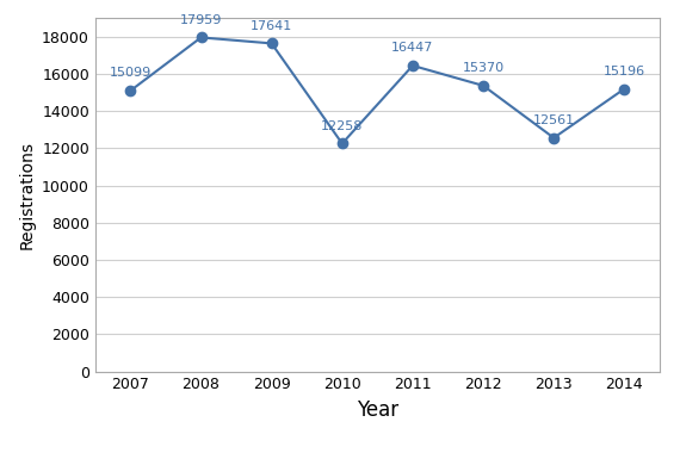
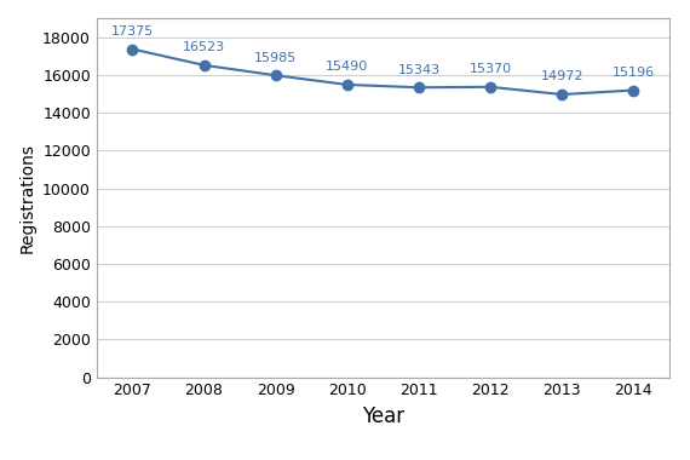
2007: 15099 -> 17375
2008: 17959 -> 16523
2009: 17641 -> 15985
2010: 12258 -> 15490
2011: 16447 -> 15343
2013: 12561 -> 14972
